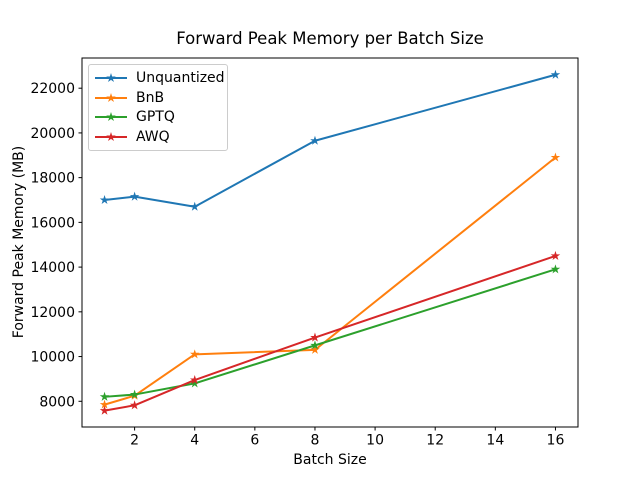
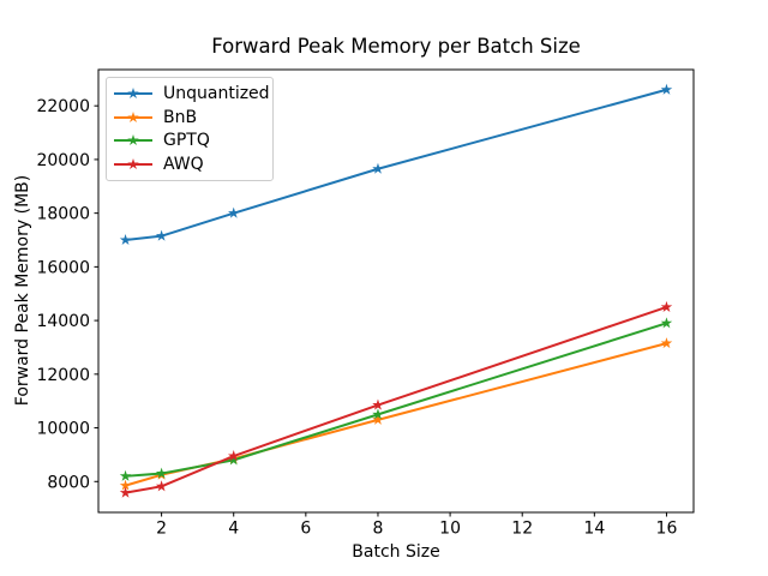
Unquantized/4: 16700 -> 18000
BnB/4: 10100 -> 8800
BnB/16: 18900 -> 13200
